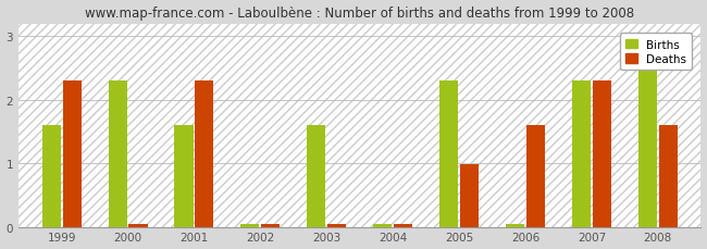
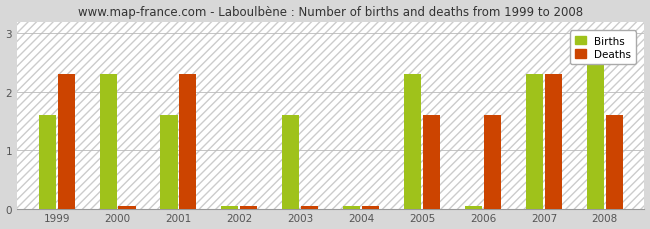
Deaths/2005: 0.98 -> 1.60
